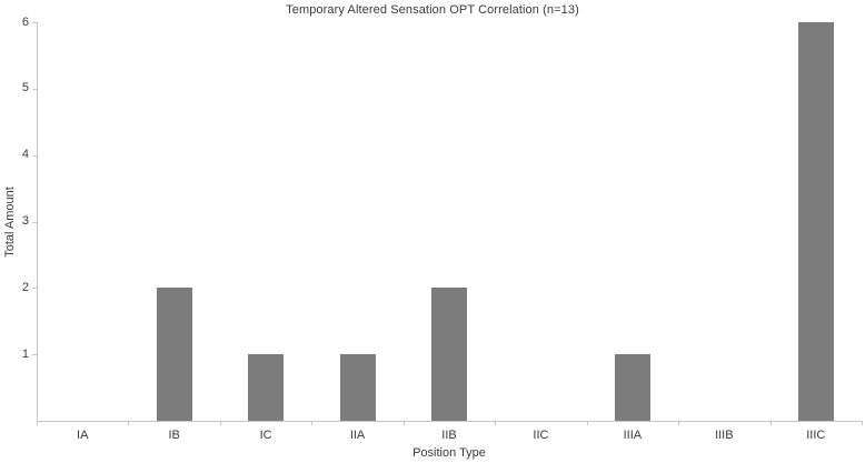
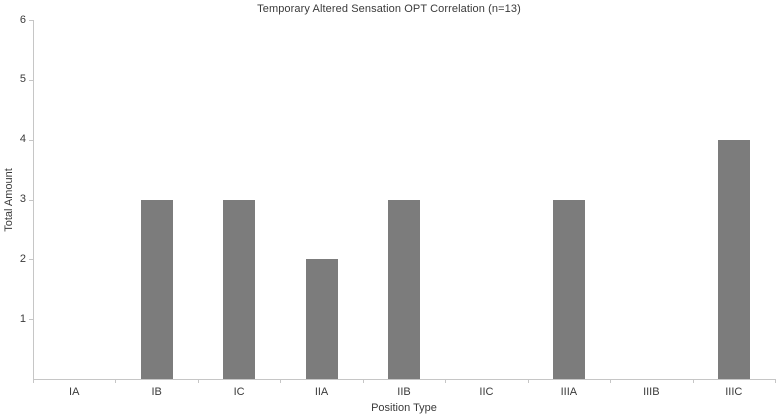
IB: 2 -> 3
IC: 1 -> 3
IIA: 1 -> 2
IIB: 2 -> 3
IIIA: 1 -> 3
IIIC: 6 -> 4
